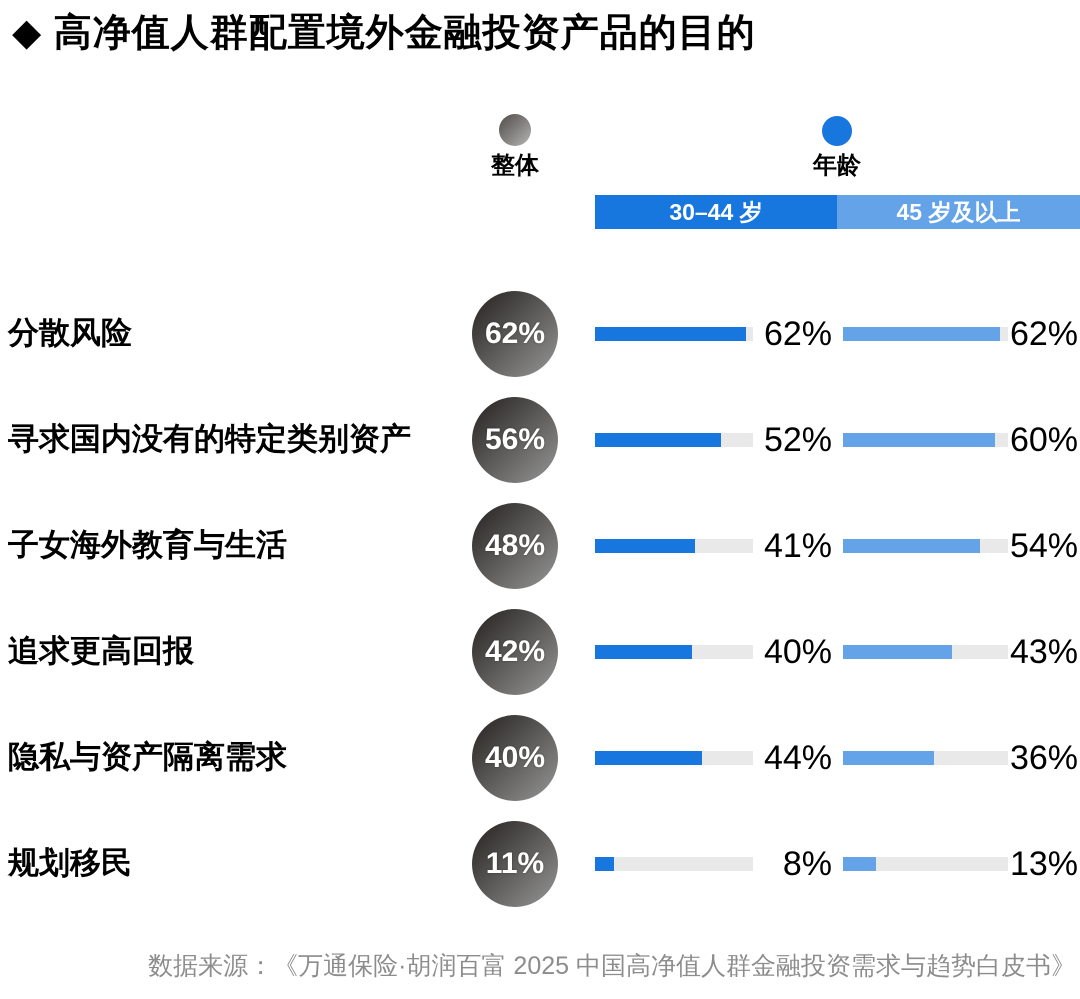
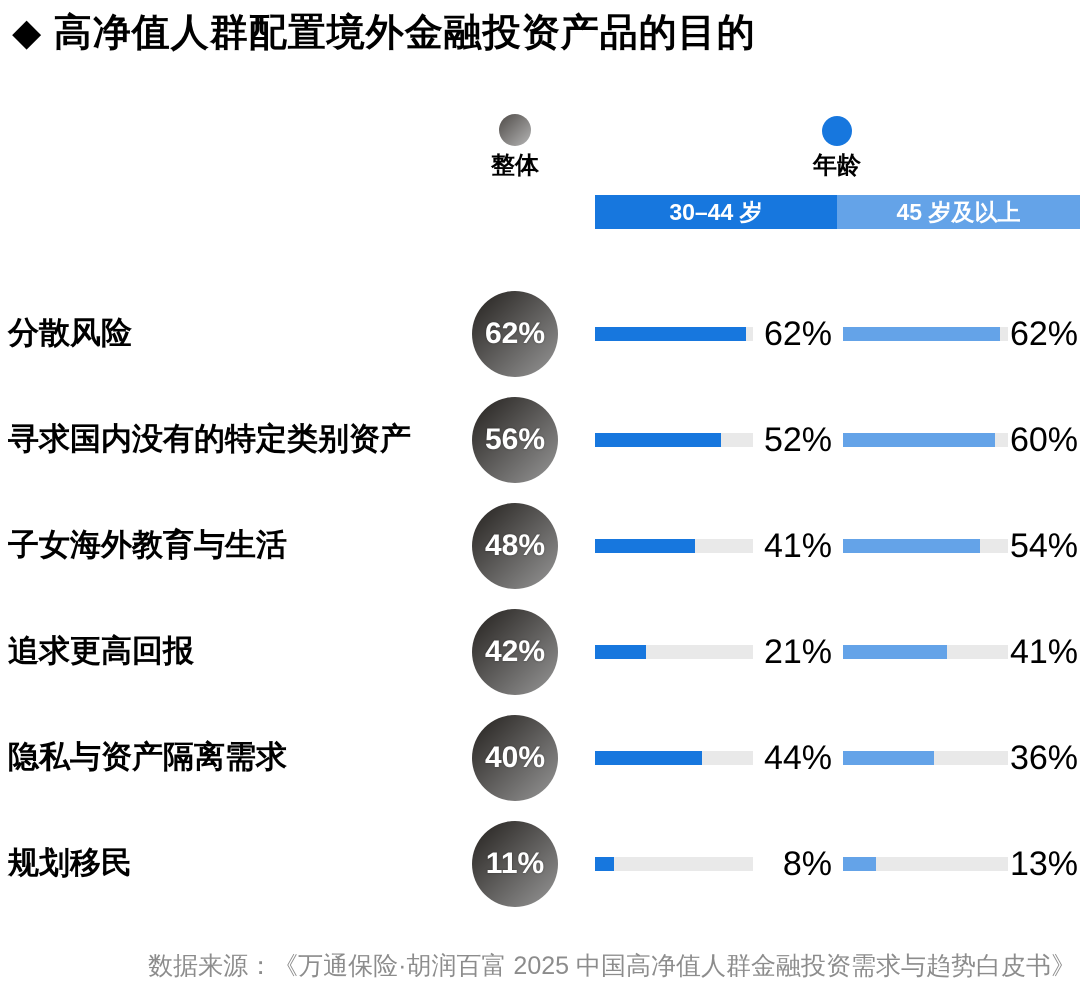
30–44 岁/追求更高回报: 40% -> 21%
45 岁及以上/追求更高回报: 43% -> 41%
